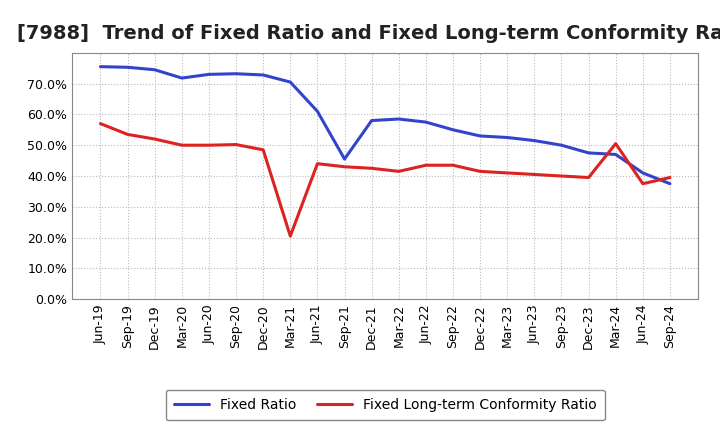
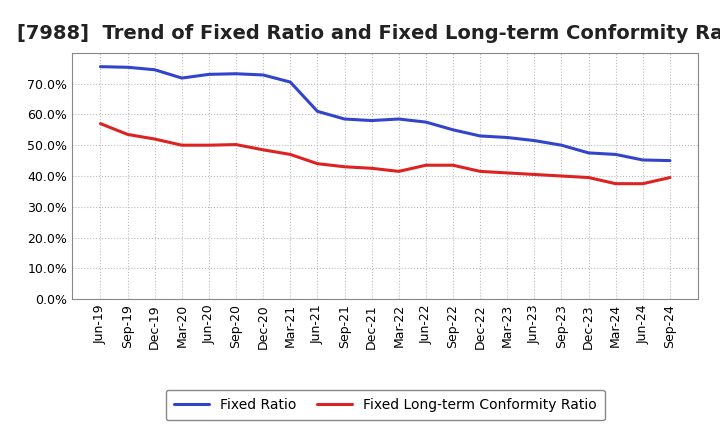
Fixed Long-term Conformity Ratio/Mar-21: 20.5% -> 47.0%
Fixed Ratio/Sep-21: 45.5% -> 58.5%
Fixed Long-term Conformity Ratio/Mar-24: 50.5% -> 37.5%
Fixed Ratio/Jun-24: 41.0% -> 45.2%
Fixed Ratio/Sep-24: 37.5% -> 45.0%
